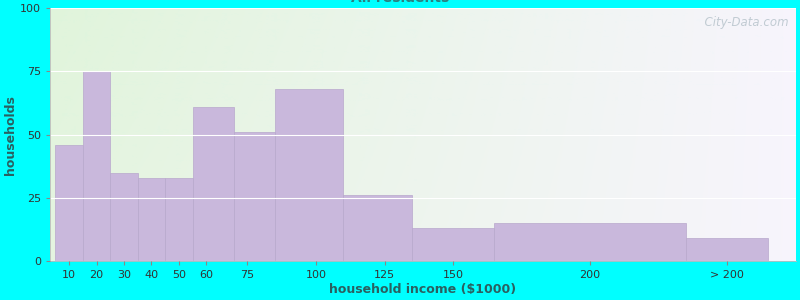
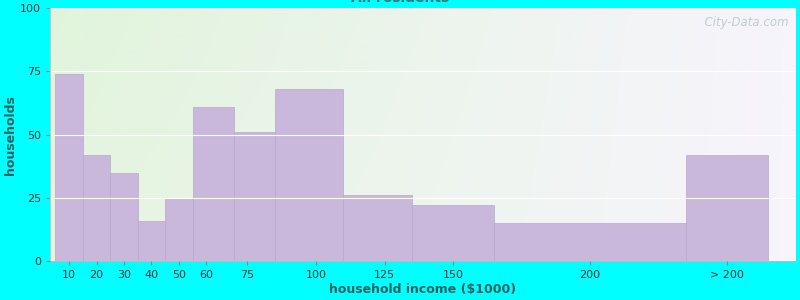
10: 46 -> 74
20: 75 -> 42
40: 33 -> 16
50: 33 -> 25
150: 13 -> 22
> 200: 9 -> 42
